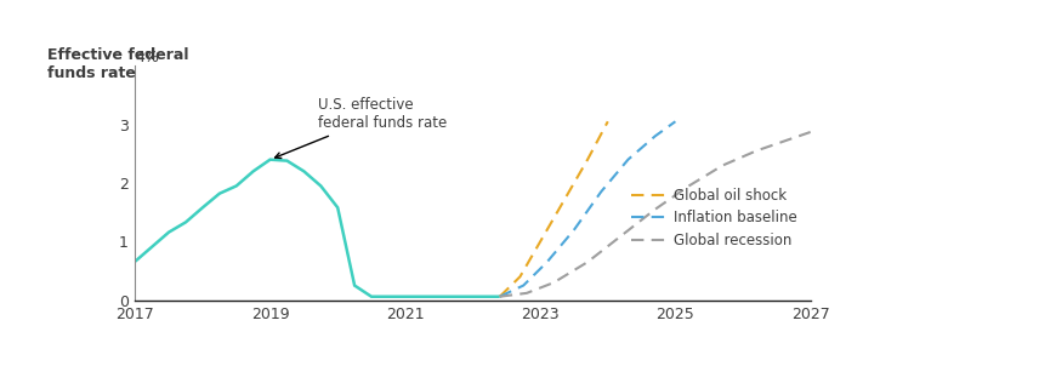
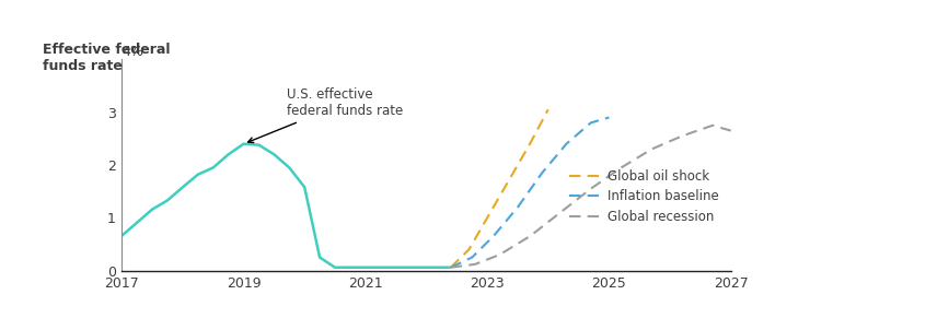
Inflation baseline/2025: 3.05 -> 2.90
Global recession/2027: 2.87 -> 2.65
